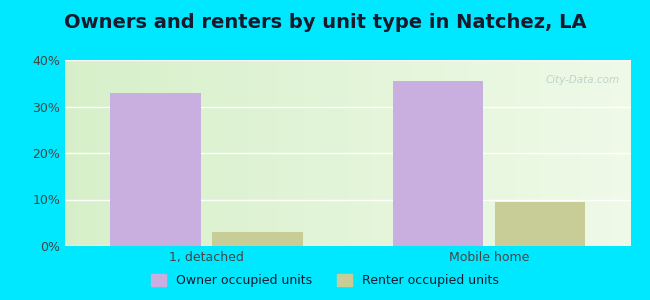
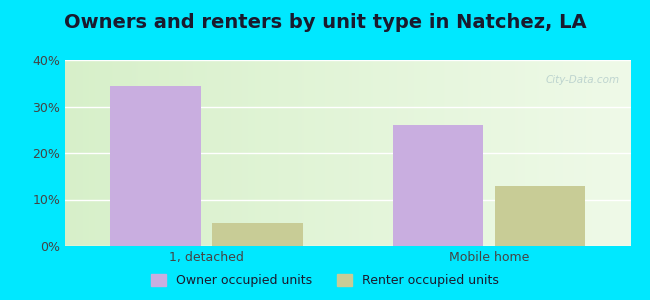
Owner occupied units/1, detached: 33.0% -> 34.5%
Renter occupied units/1, detached: 3.0% -> 5.0%
Owner occupied units/Mobile home: 35.5% -> 26.0%
Renter occupied units/Mobile home: 9.5% -> 13.0%
